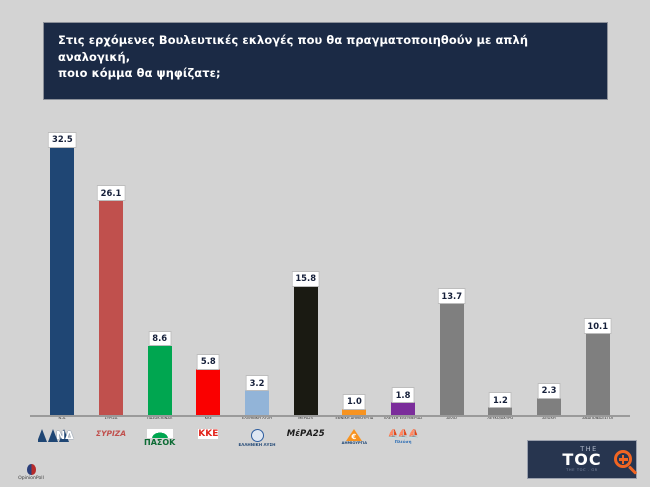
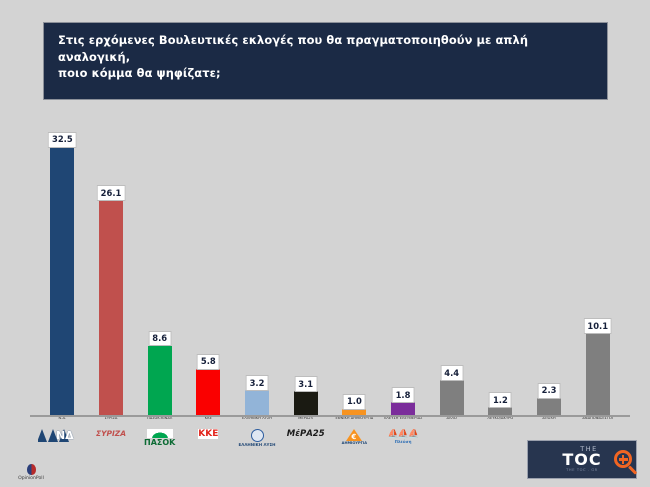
ΜΕΡΑ25: 15.8 -> 3.1
ΑΛΛΟ: 13.7 -> 4.4
